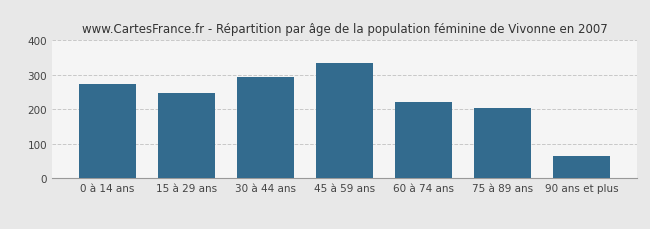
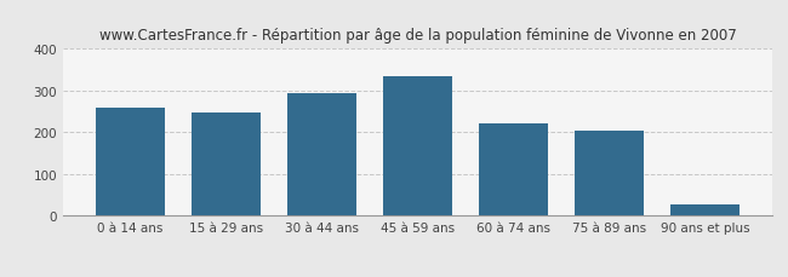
0 à 14 ans: 275 -> 260
90 ans et plus: 65 -> 27
